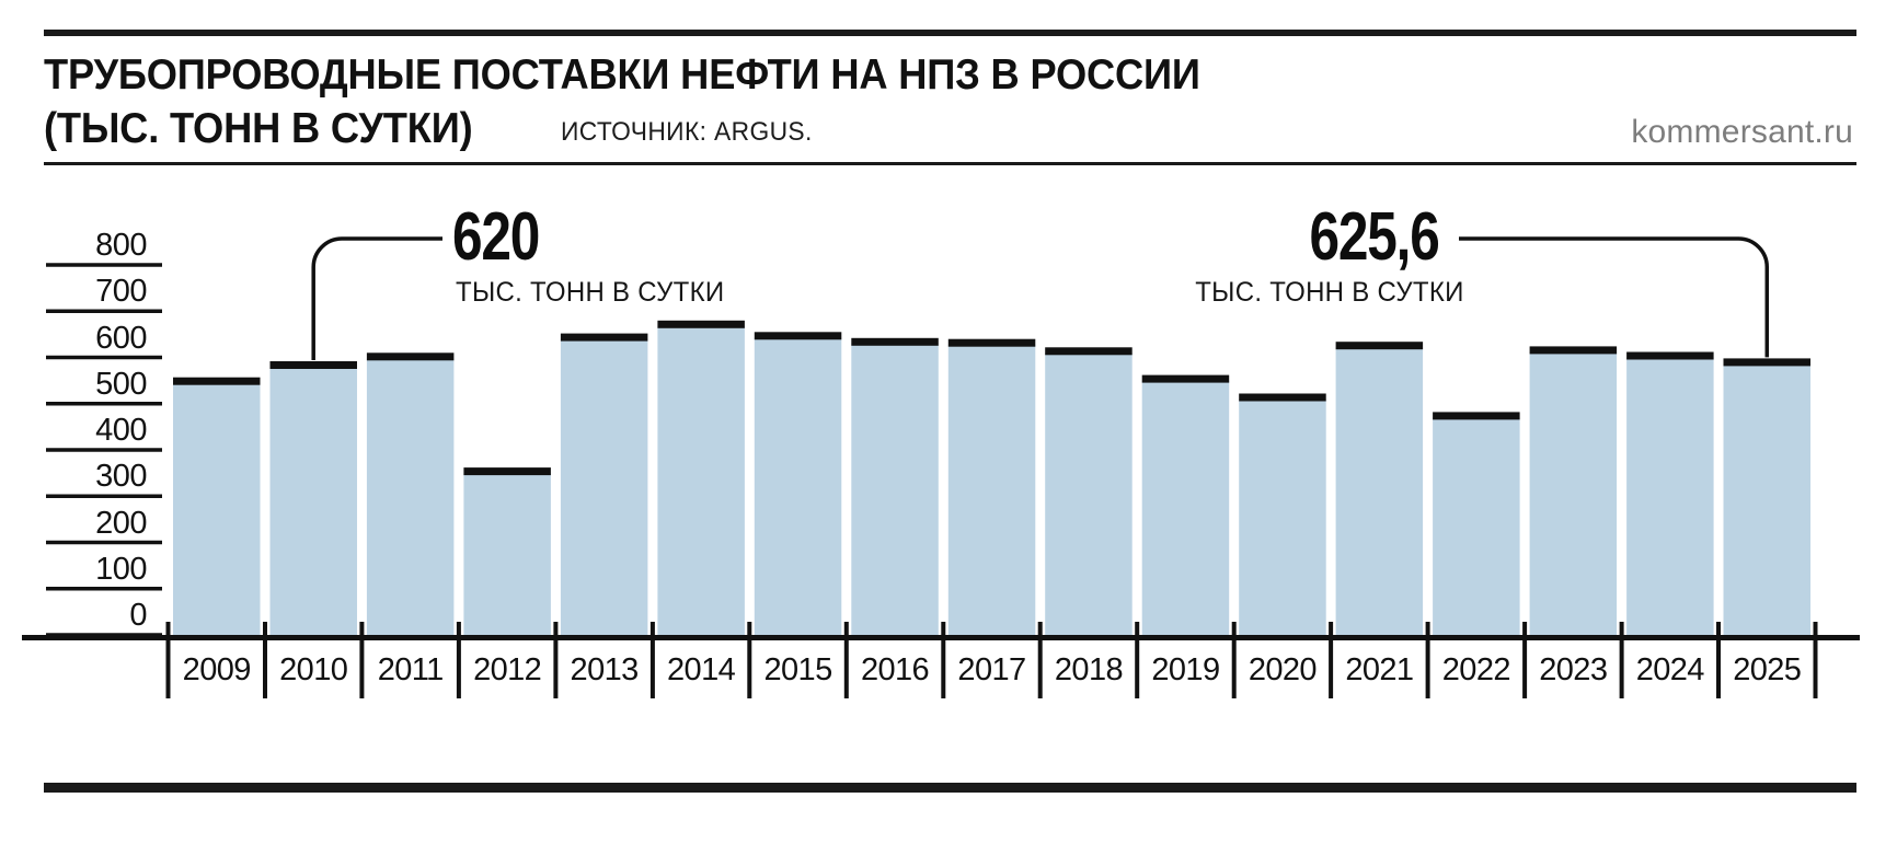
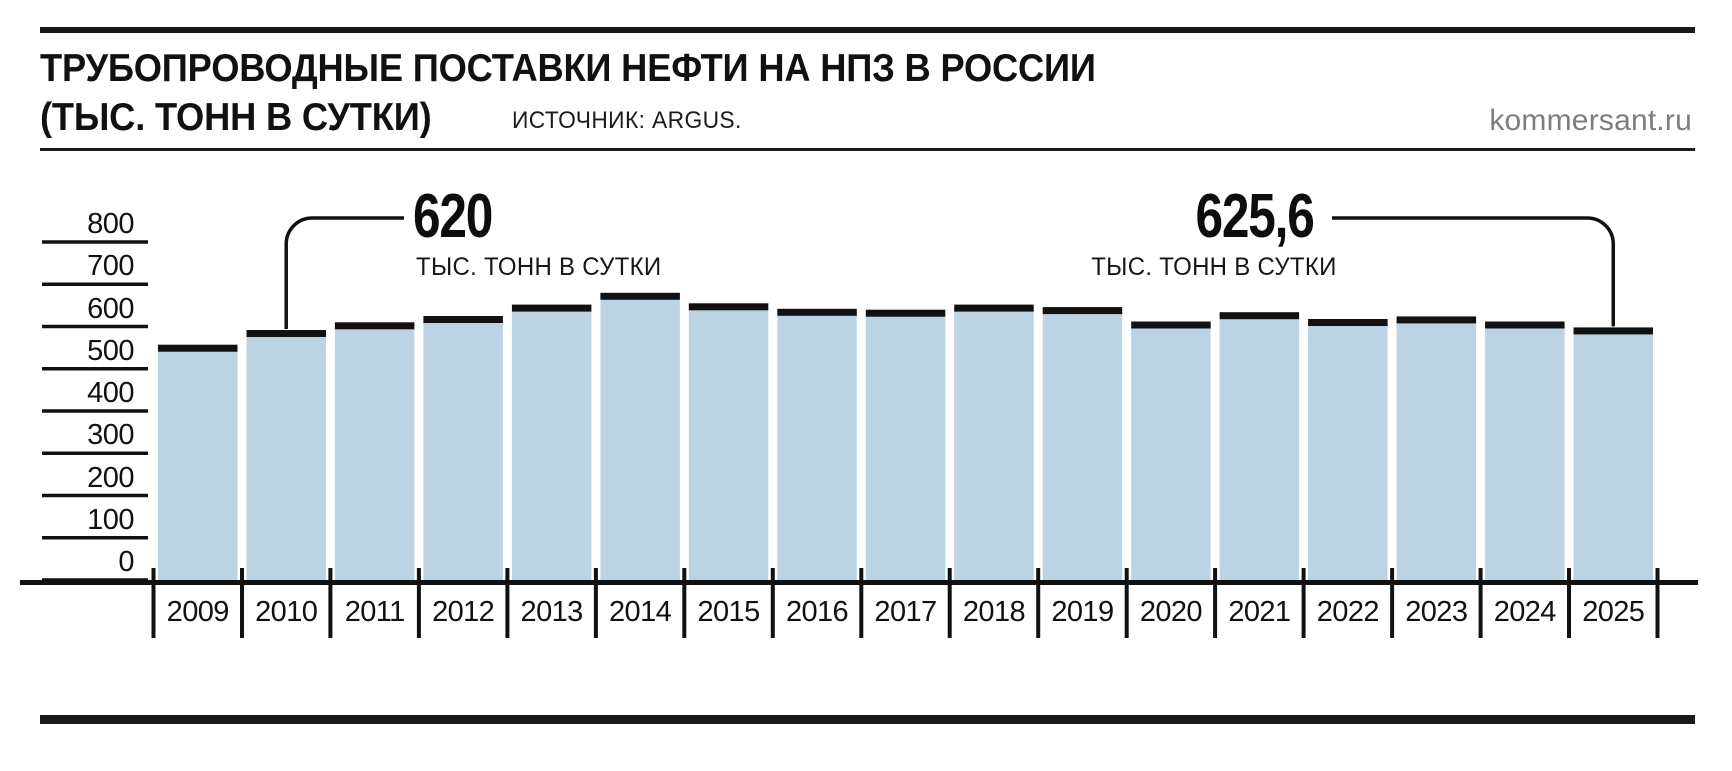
2012: 350 -> 610
2018: 610 -> 640
2019: 550 -> 630
2020: 510 -> 600
2022: 470 -> 610
